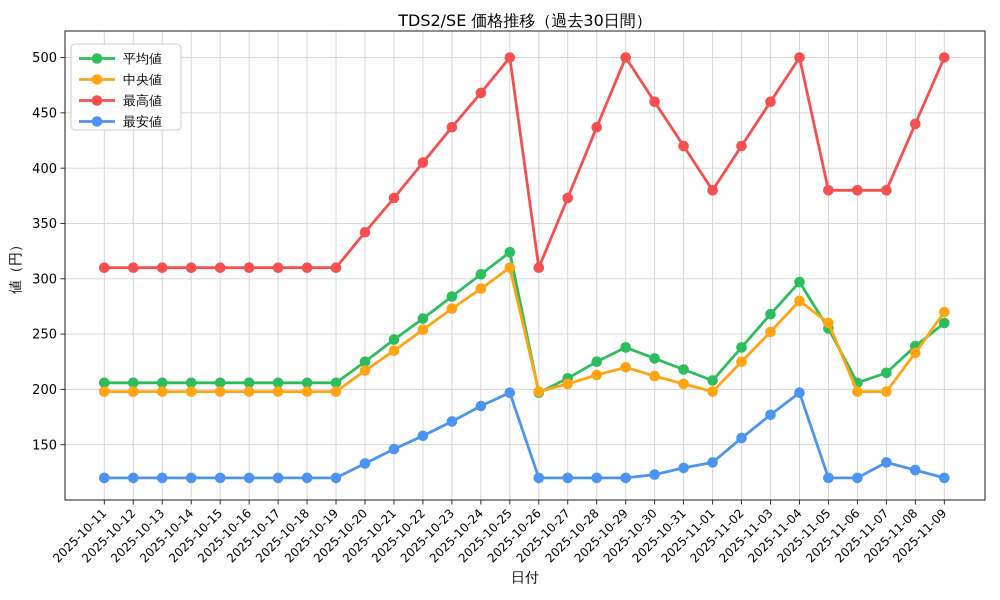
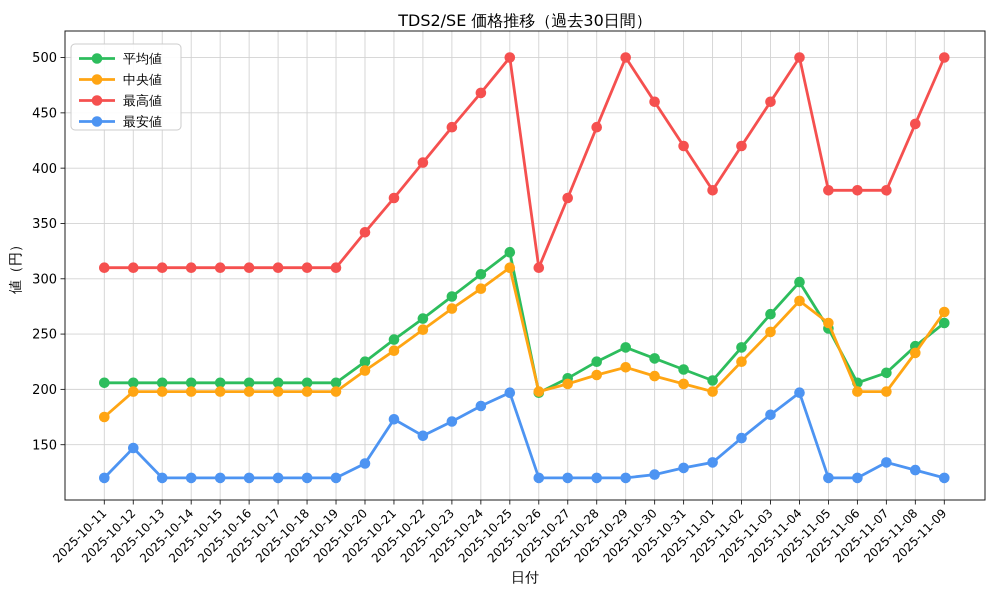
中央値/2025-10-11: 198 -> 175
最安値/2025-10-12: 120 -> 147
最安値/2025-10-21: 146 -> 173
